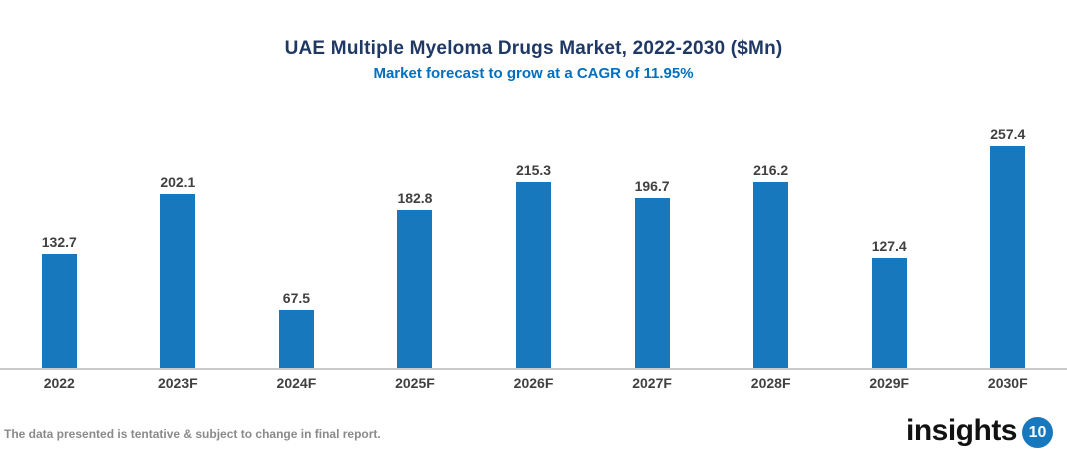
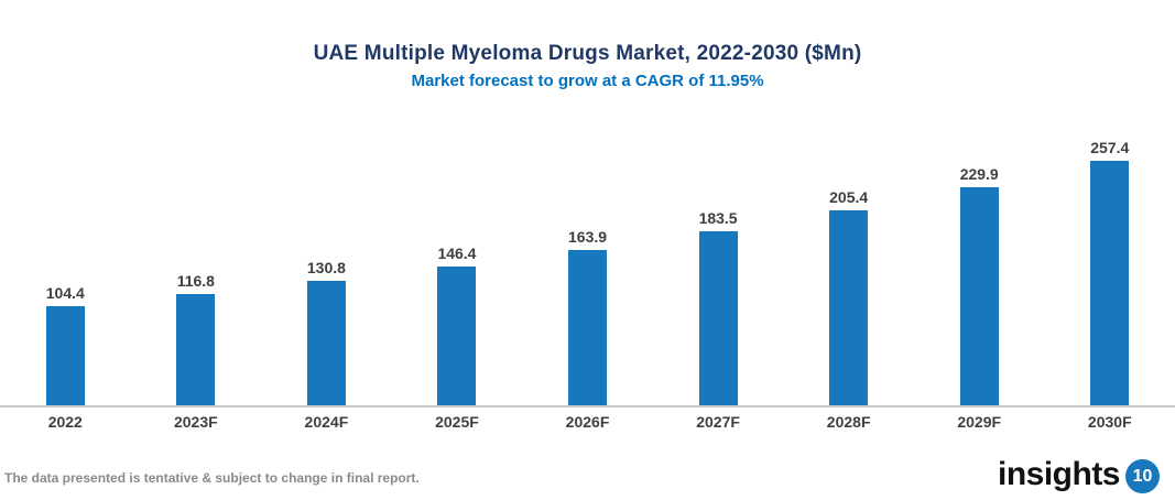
2022: 132.7 -> 104.4
2023F: 202.1 -> 116.8
2024F: 67.5 -> 130.8
2025F: 182.8 -> 146.4
2026F: 215.3 -> 163.9
2027F: 196.7 -> 183.5
2028F: 216.2 -> 205.4
2029F: 127.4 -> 229.9
